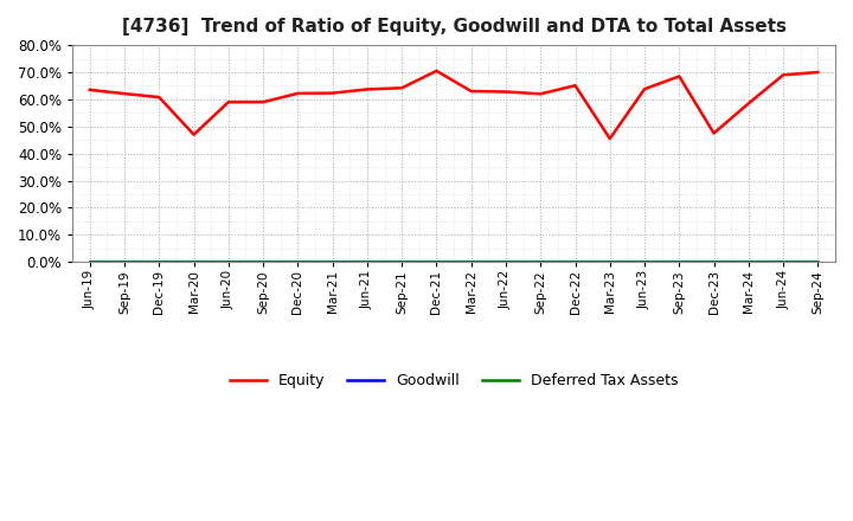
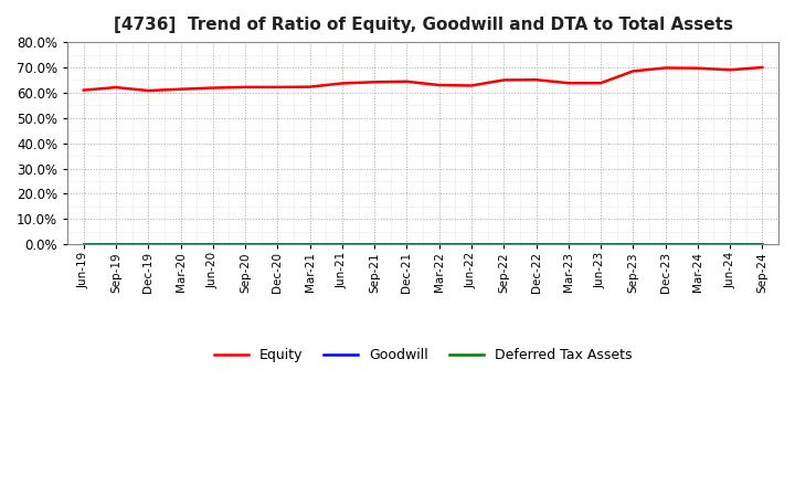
Equity/Jun-19: 63.5% -> 61.0%
Equity/Mar-20: 47.0% -> 61.4%
Equity/Jun-20: 59.0% -> 61.9%
Equity/Sep-20: 59.0% -> 62.2%
Equity/Dec-21: 70.5% -> 64.4%
Equity/Sep-22: 62.0% -> 65.0%
Equity/Mar-23: 45.5% -> 63.8%
Equity/Dec-23: 47.5% -> 69.8%
Equity/Mar-24: 58.5% -> 69.7%
